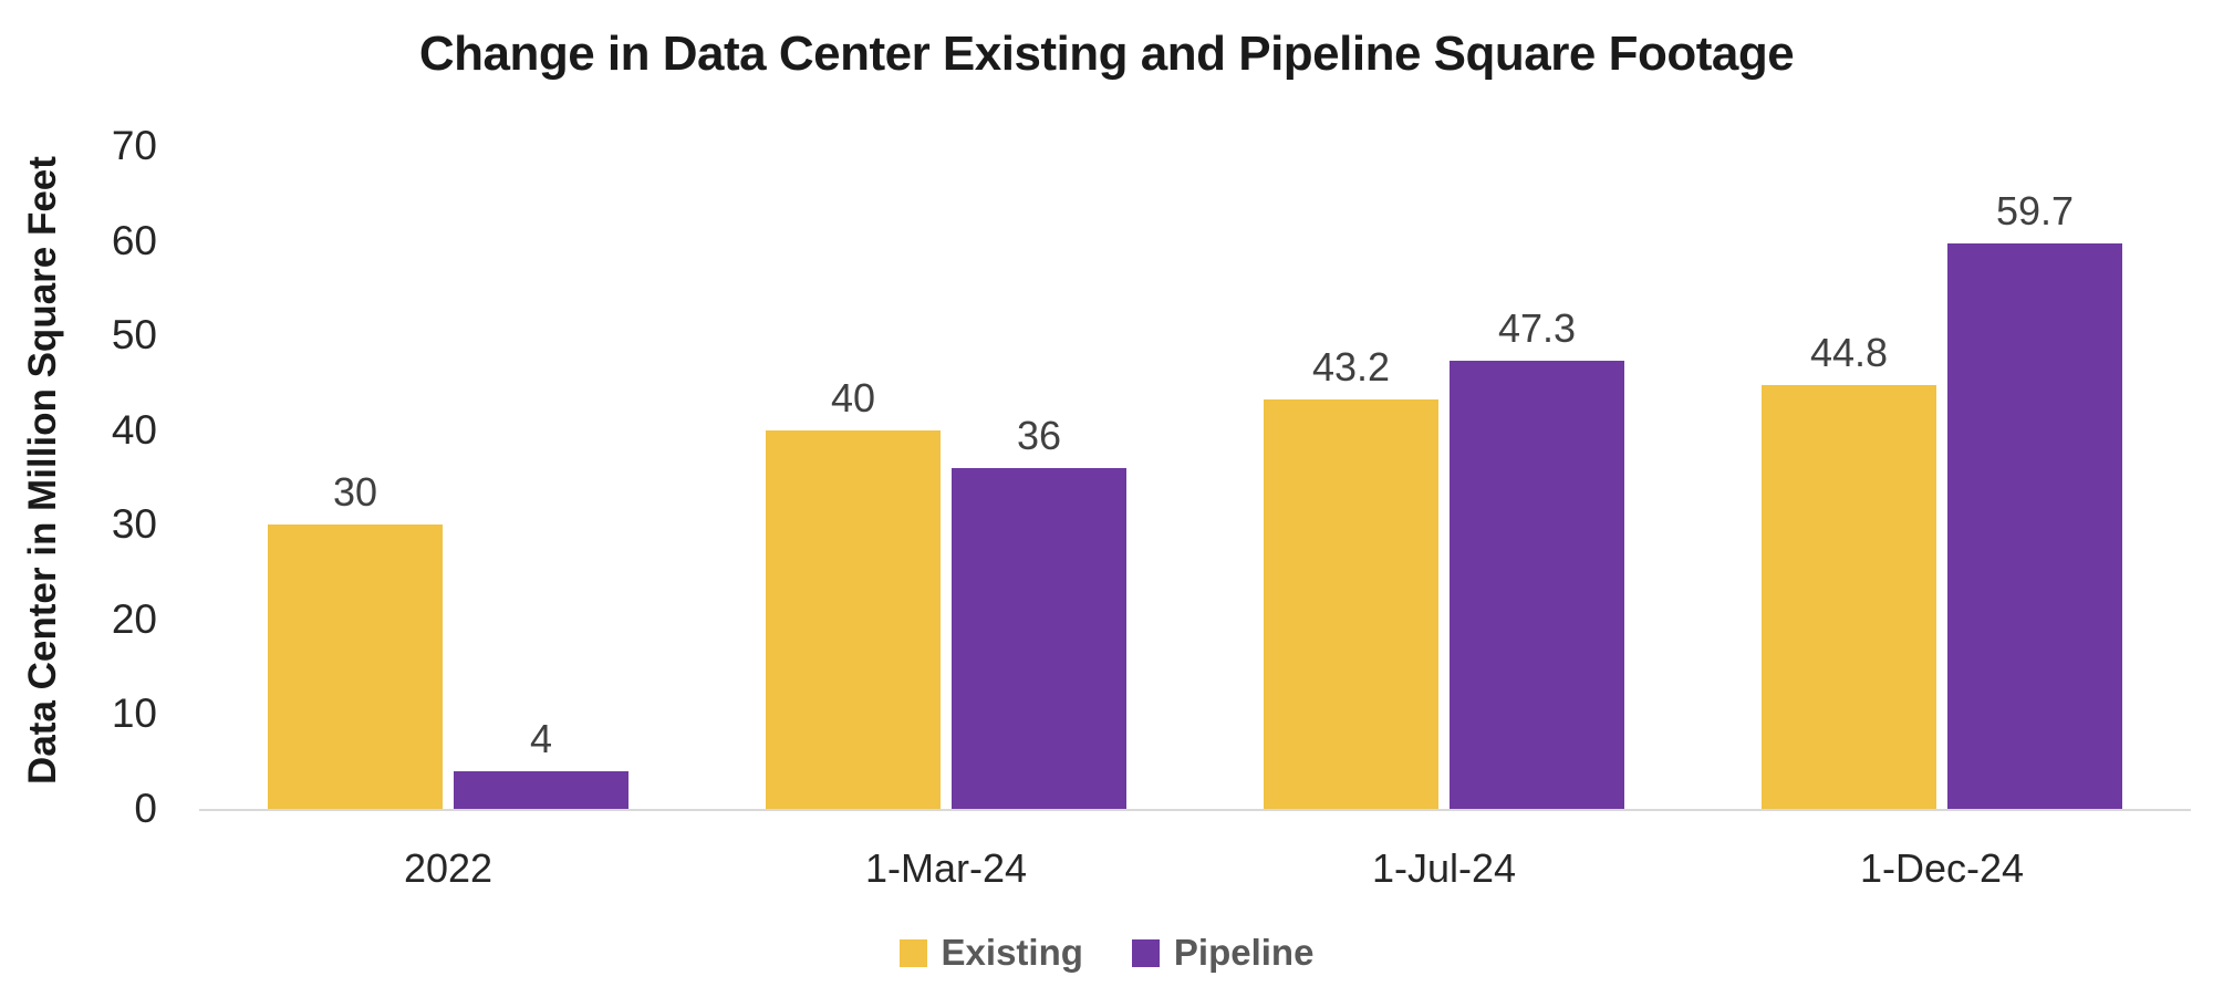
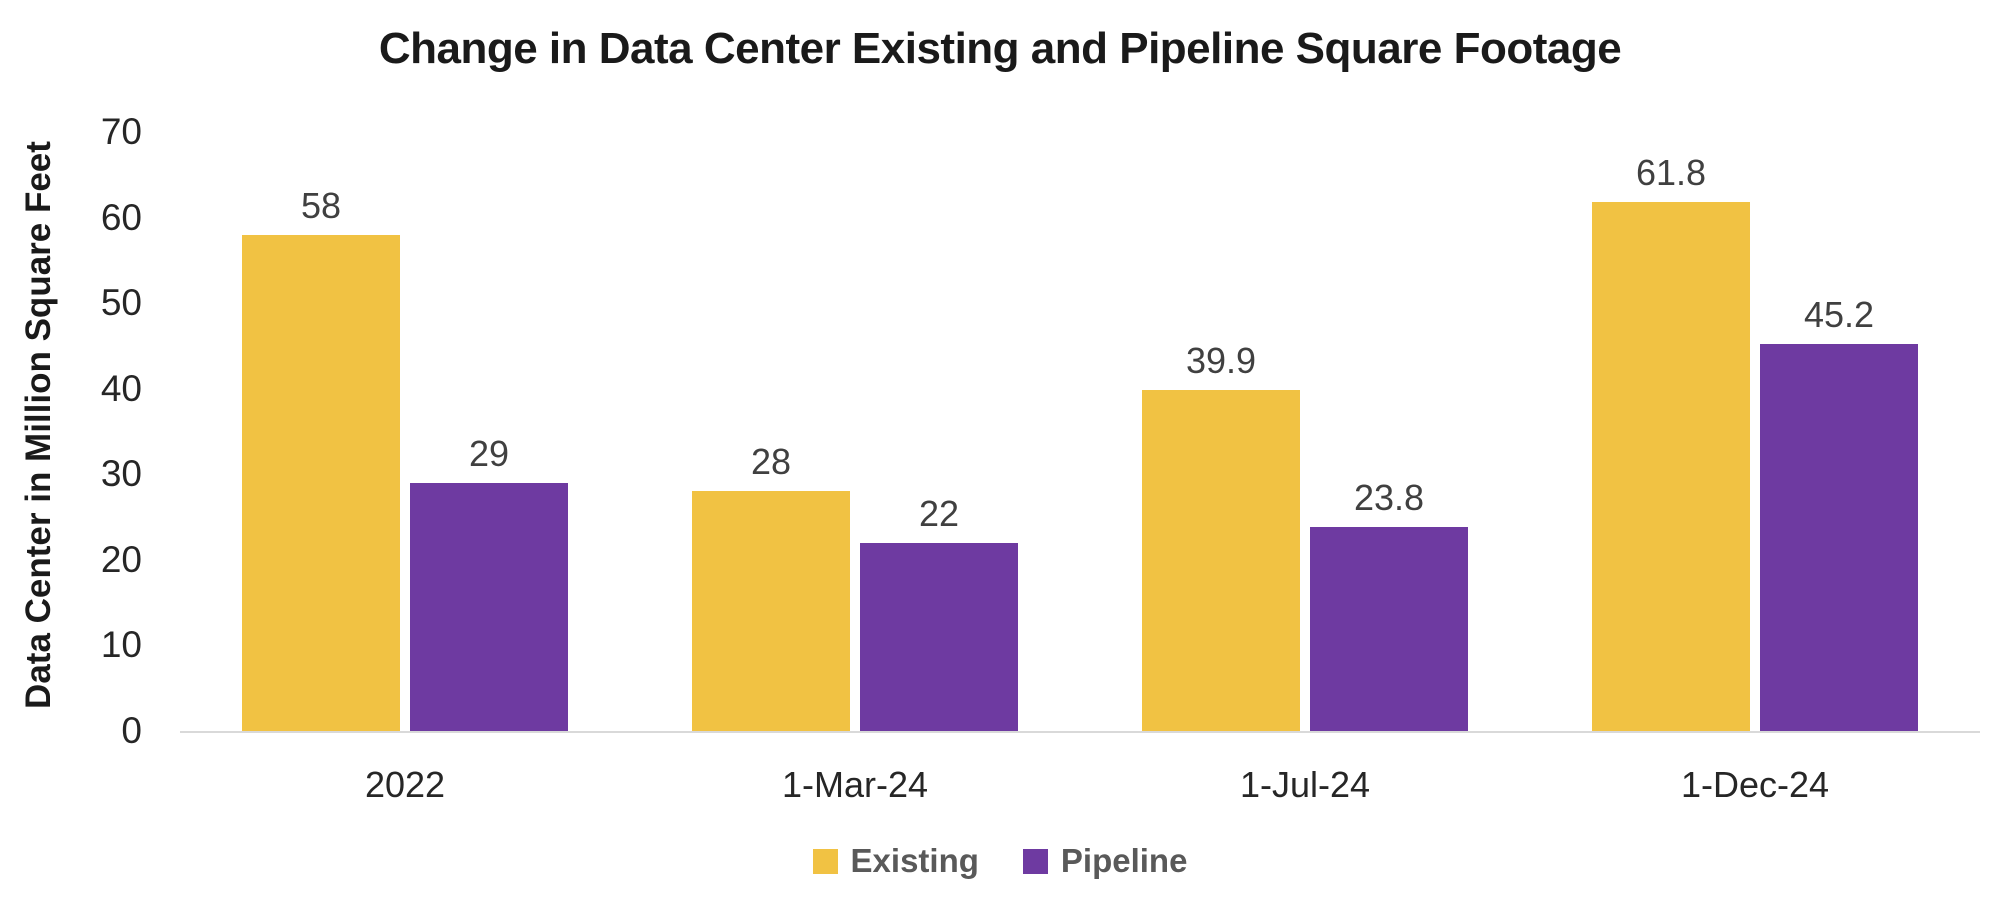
Existing/2022: 30 -> 58
Pipeline/2022: 4 -> 29
Existing/1-Mar-24: 40 -> 28
Pipeline/1-Mar-24: 36 -> 22
Existing/1-Jul-24: 43.2 -> 39.9
Pipeline/1-Jul-24: 47.3 -> 23.8
Existing/1-Dec-24: 44.8 -> 61.8
Pipeline/1-Dec-24: 59.7 -> 45.2
